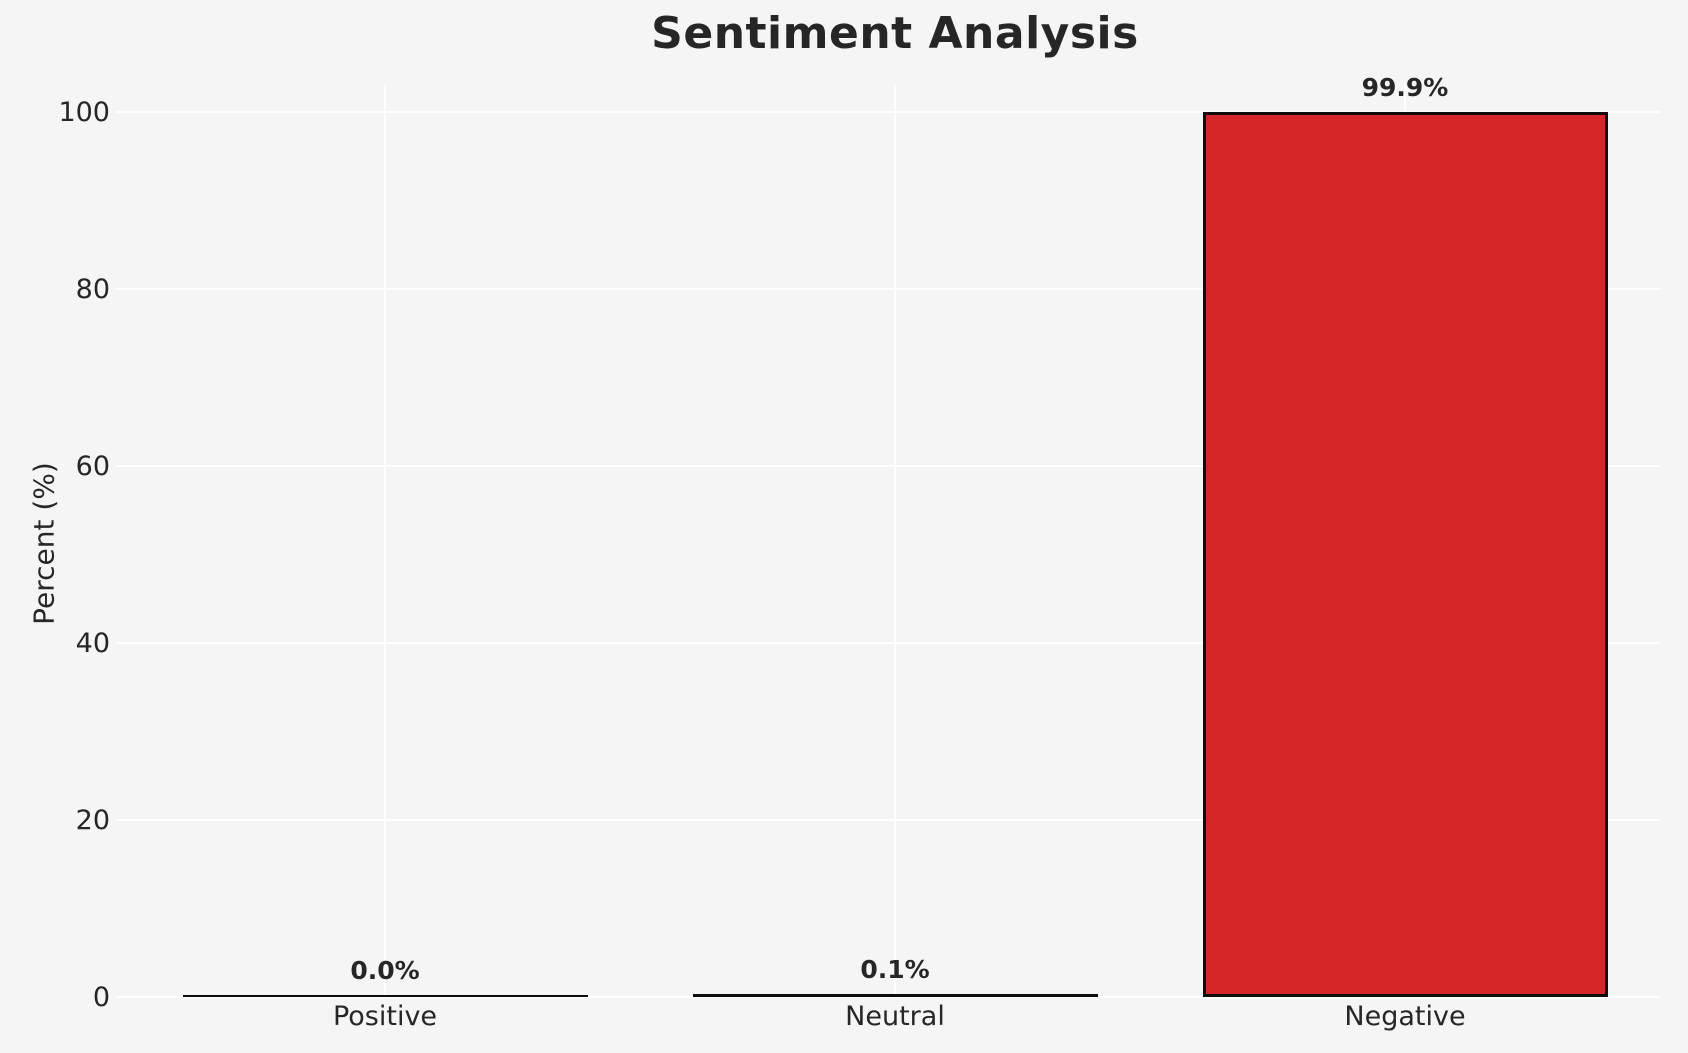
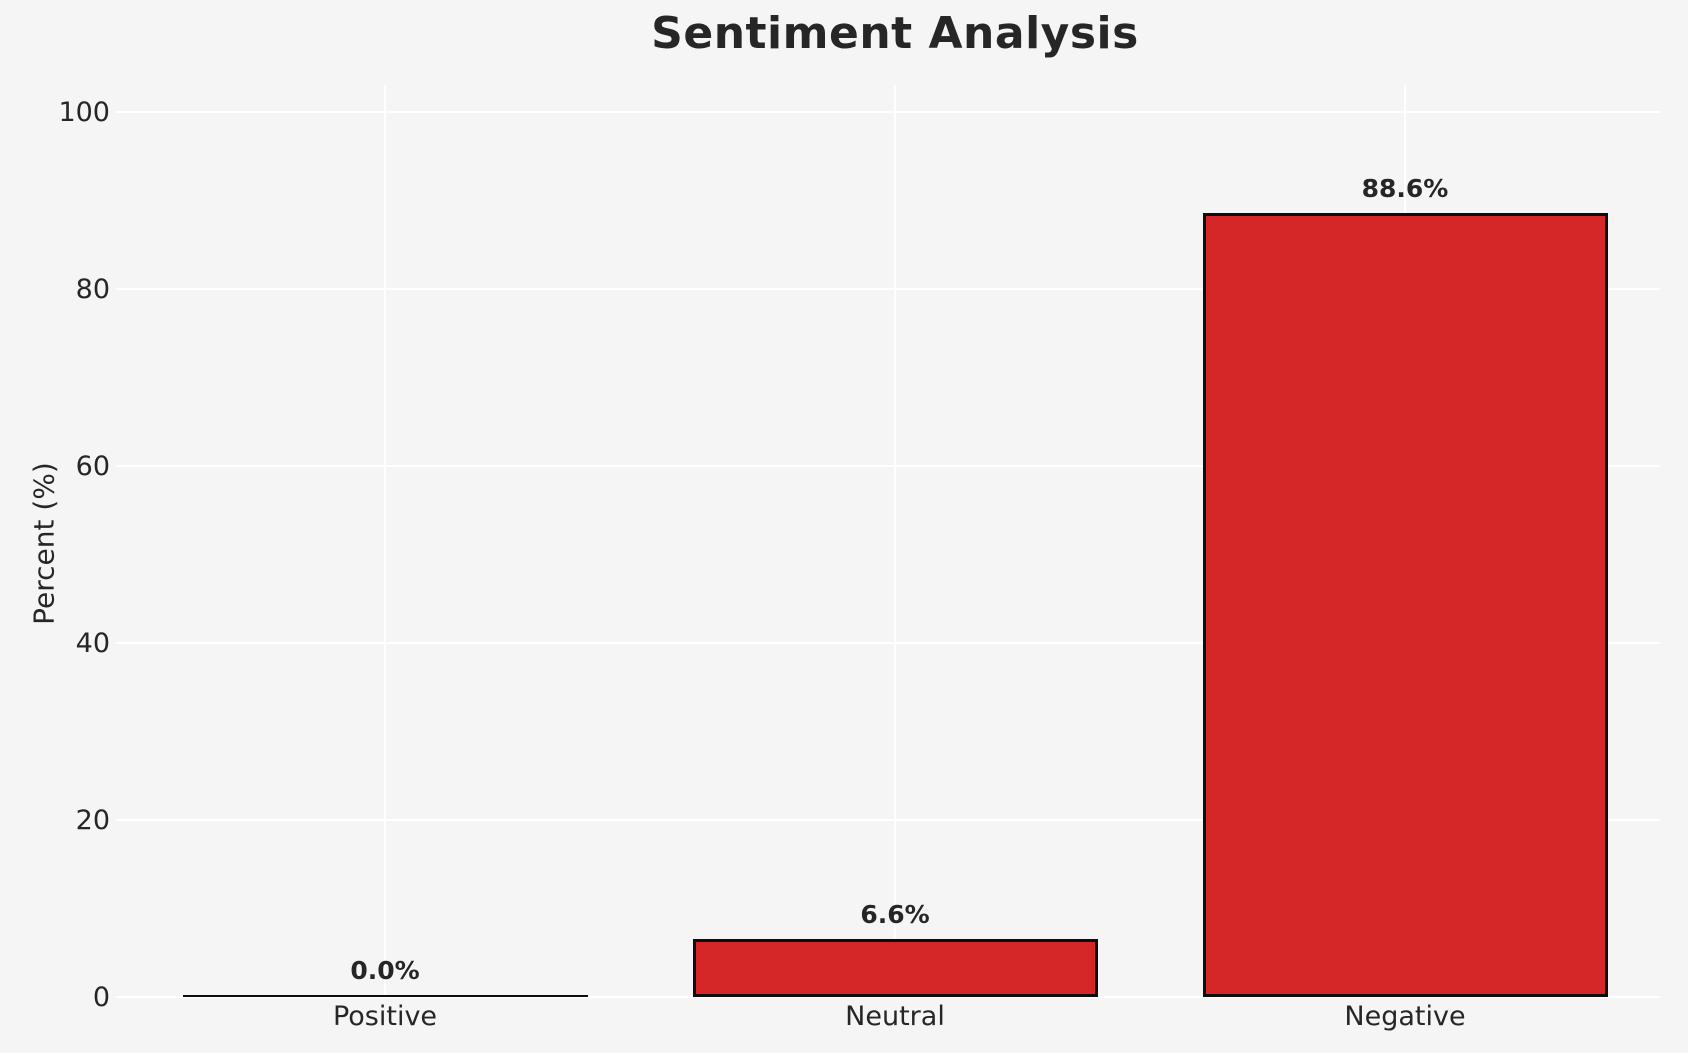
Neutral: 0.1% -> 6.6%
Negative: 99.9% -> 88.6%
